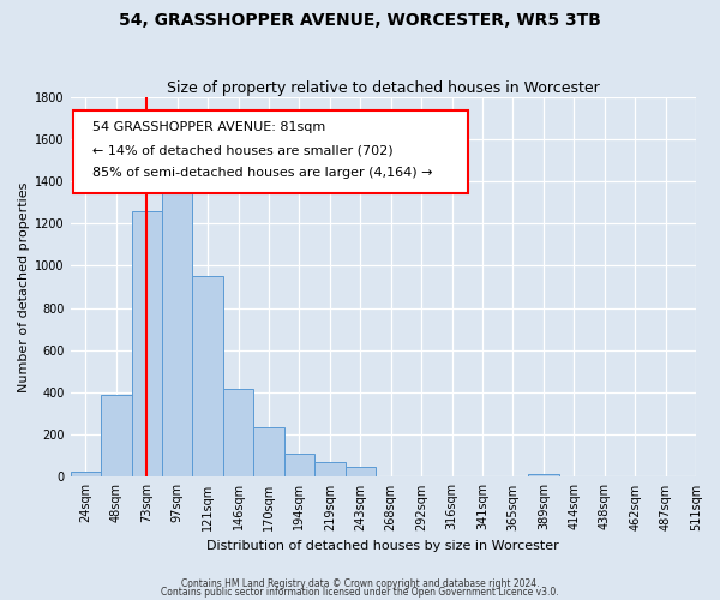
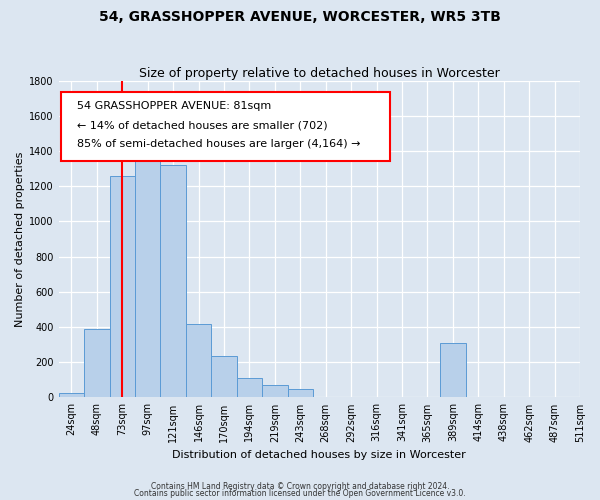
121sqm: 950 -> 1320
389sqm: 20 -> 310
